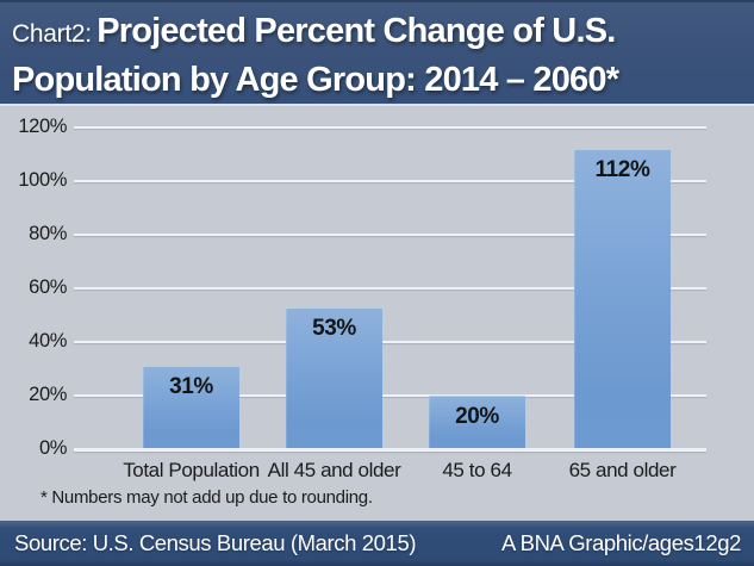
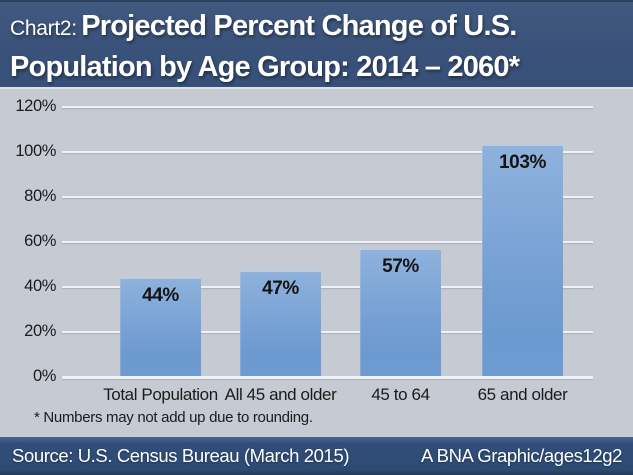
Total Population: 31% -> 44%
All 45 and older: 53% -> 47%
45 to 64: 20% -> 57%
65 and older: 112% -> 103%
